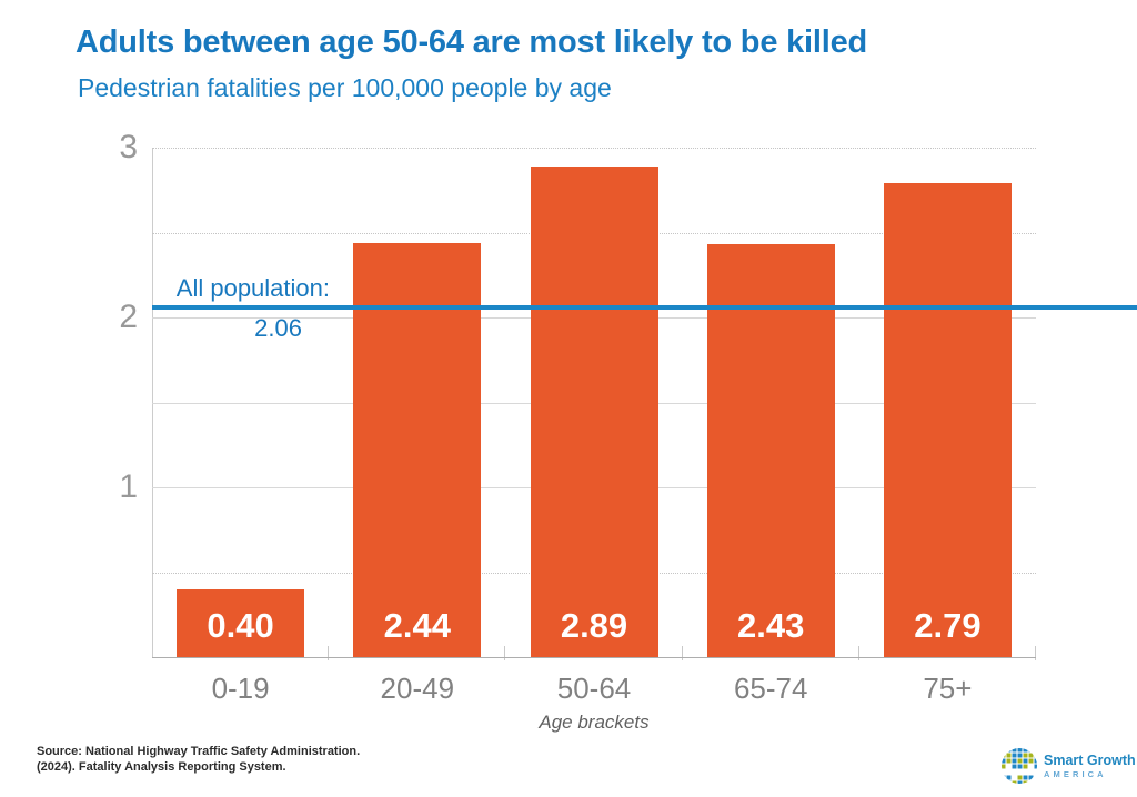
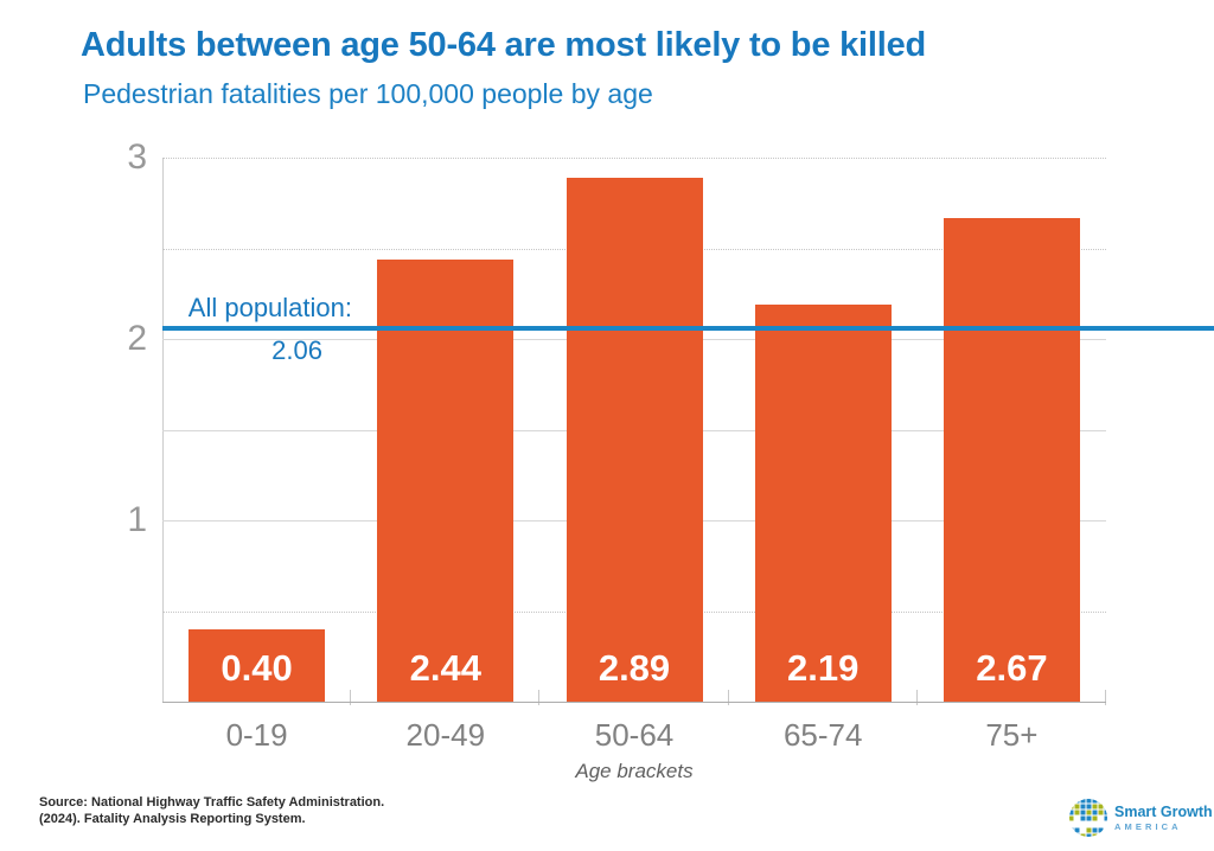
65-74: 2.43 -> 2.19
75+: 2.79 -> 2.67
